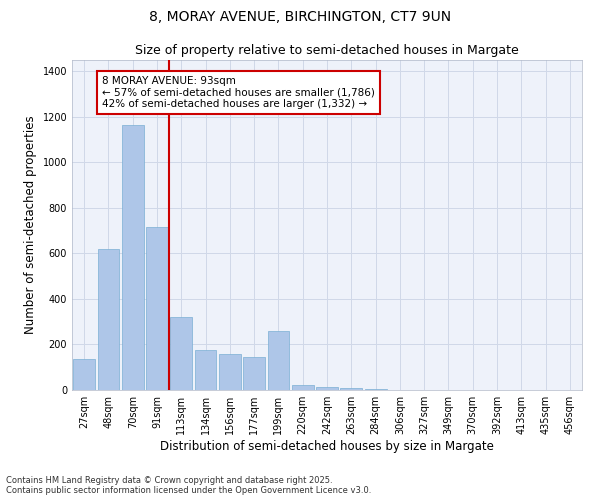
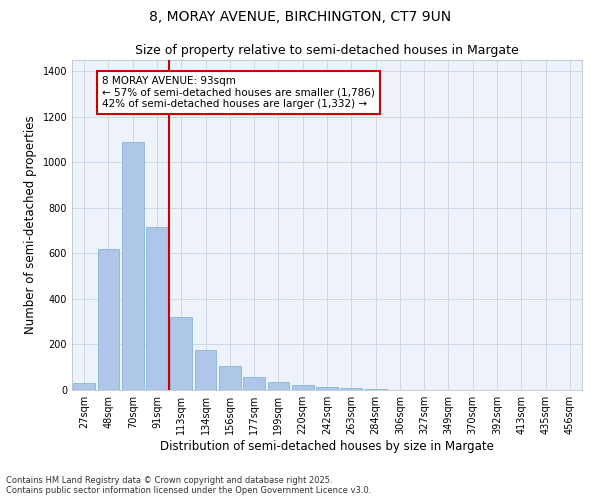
27sqm: 135 -> 30
70sqm: 1165 -> 1090
156sqm: 160 -> 105
177sqm: 145 -> 55
199sqm: 260 -> 35
